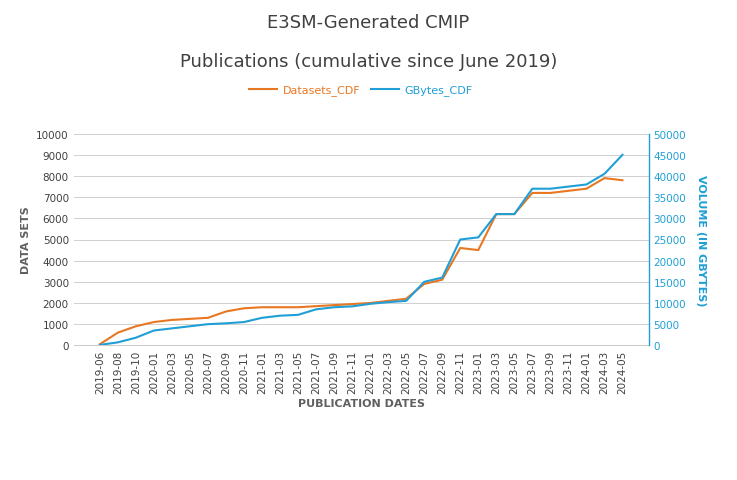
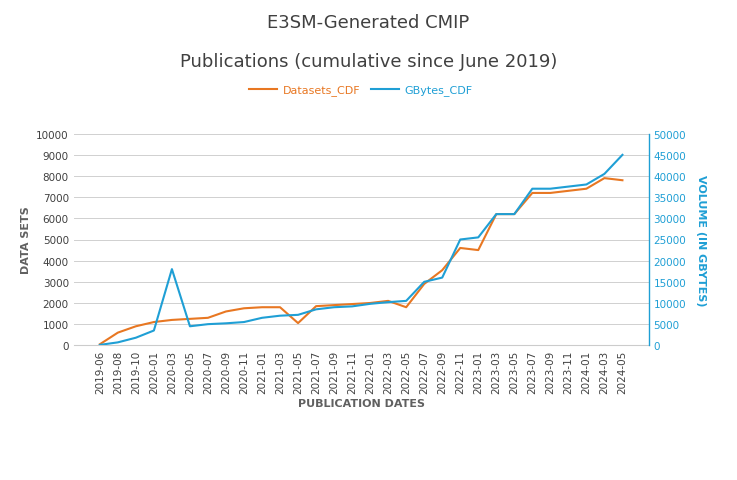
GBytes_CDF/2020-03: 4000 -> 18000
Datasets_CDF/2021-05: 1800 -> 1050
Datasets_CDF/2022-05: 2200 -> 1800
Datasets_CDF/2022-09: 3100 -> 3550
